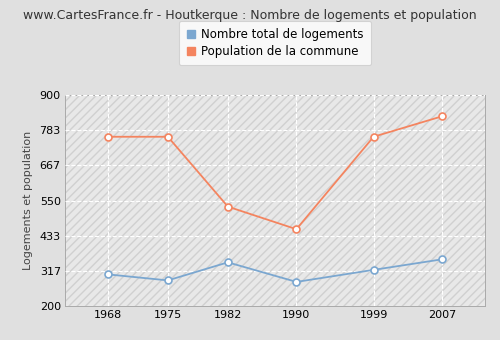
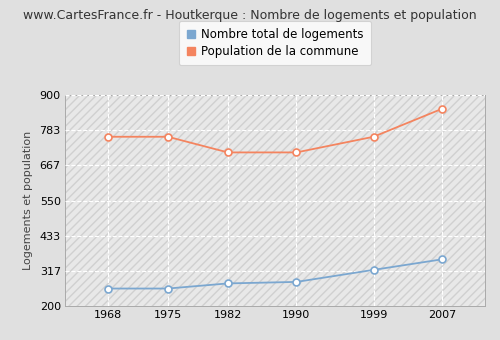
Nombre total de logements/1968: 305 -> 258
Nombre total de logements/1975: 285 -> 258
Nombre total de logements/1982: 345 -> 275
Population de la commune/1982: 530 -> 710
Population de la commune/1990: 455 -> 710
Population de la commune/2007: 830 -> 855
